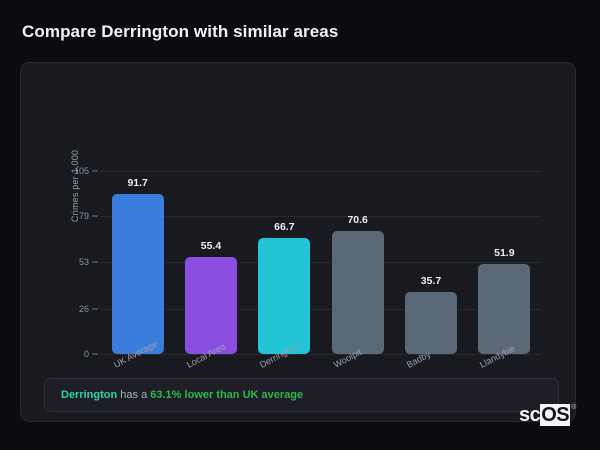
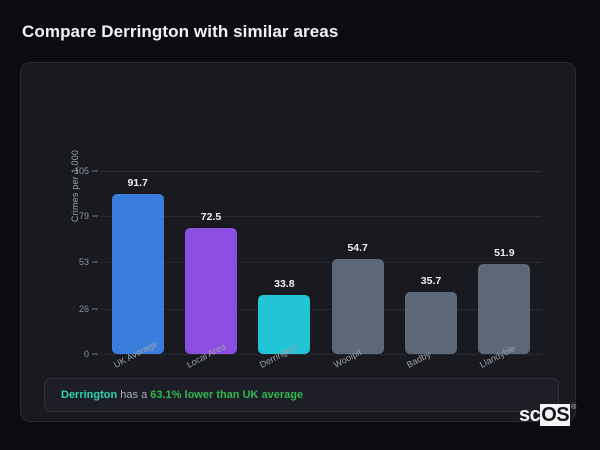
Local Area: 55.4 -> 72.5
Derrington: 66.7 -> 33.8
Woolpit: 70.6 -> 54.7
